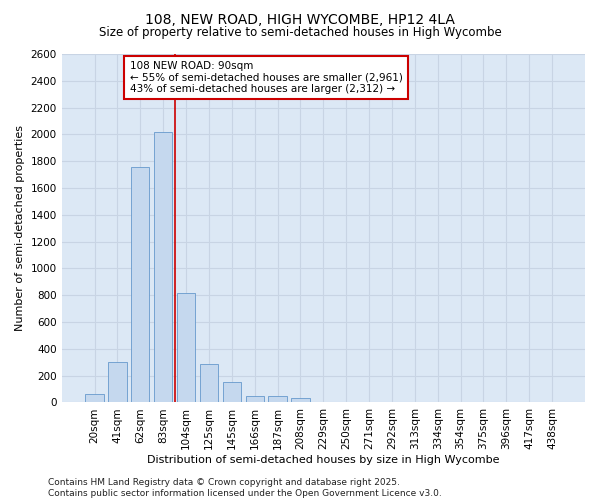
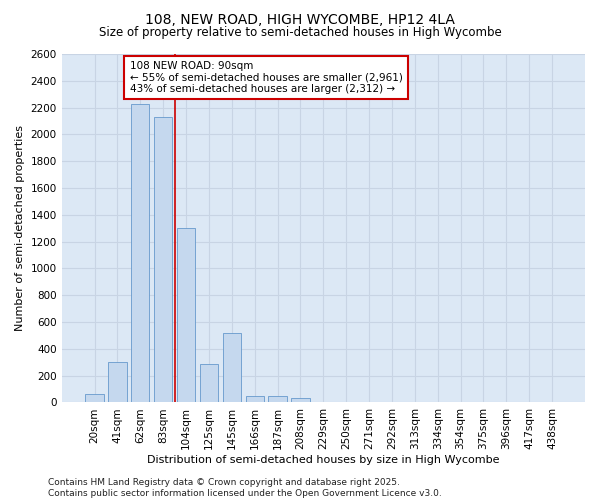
62sqm: 1760 -> 2230
83sqm: 2020 -> 2130
104sqm: 820 -> 1300
145sqm: 160 -> 520
